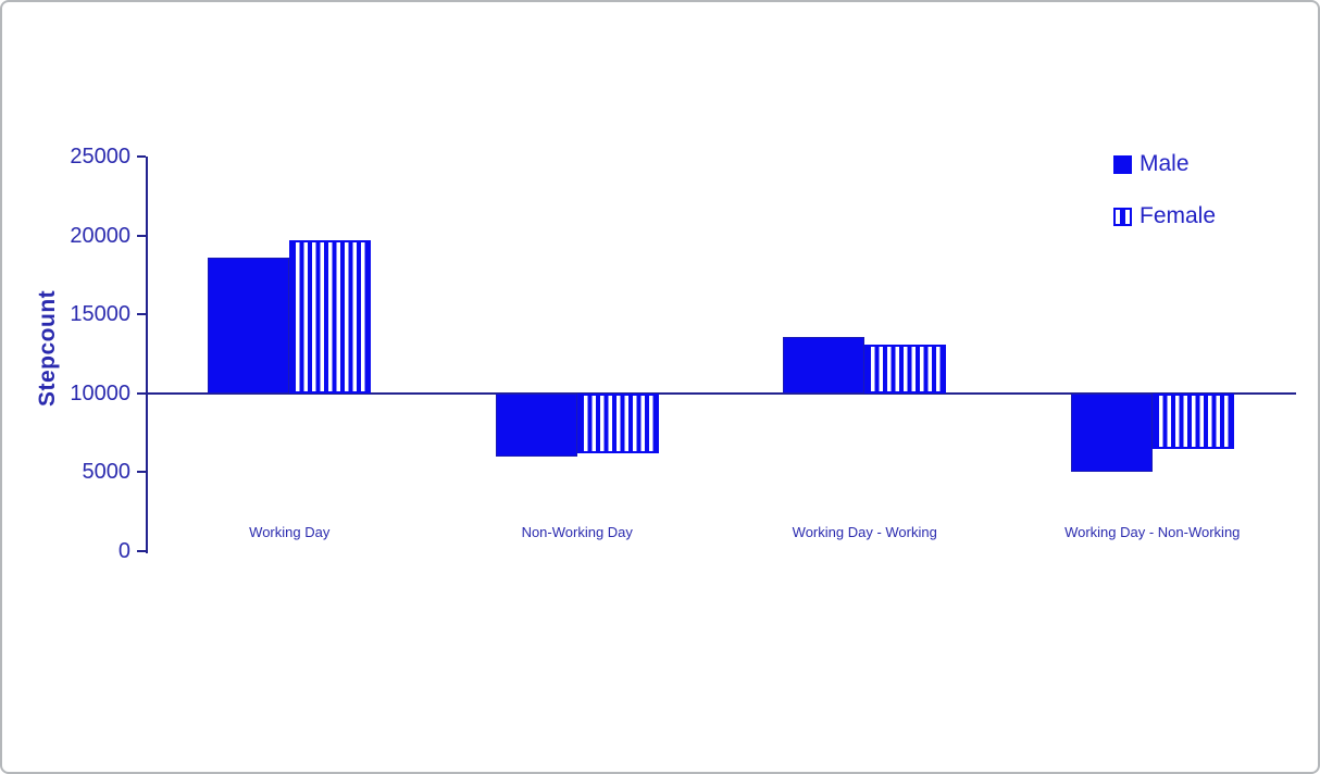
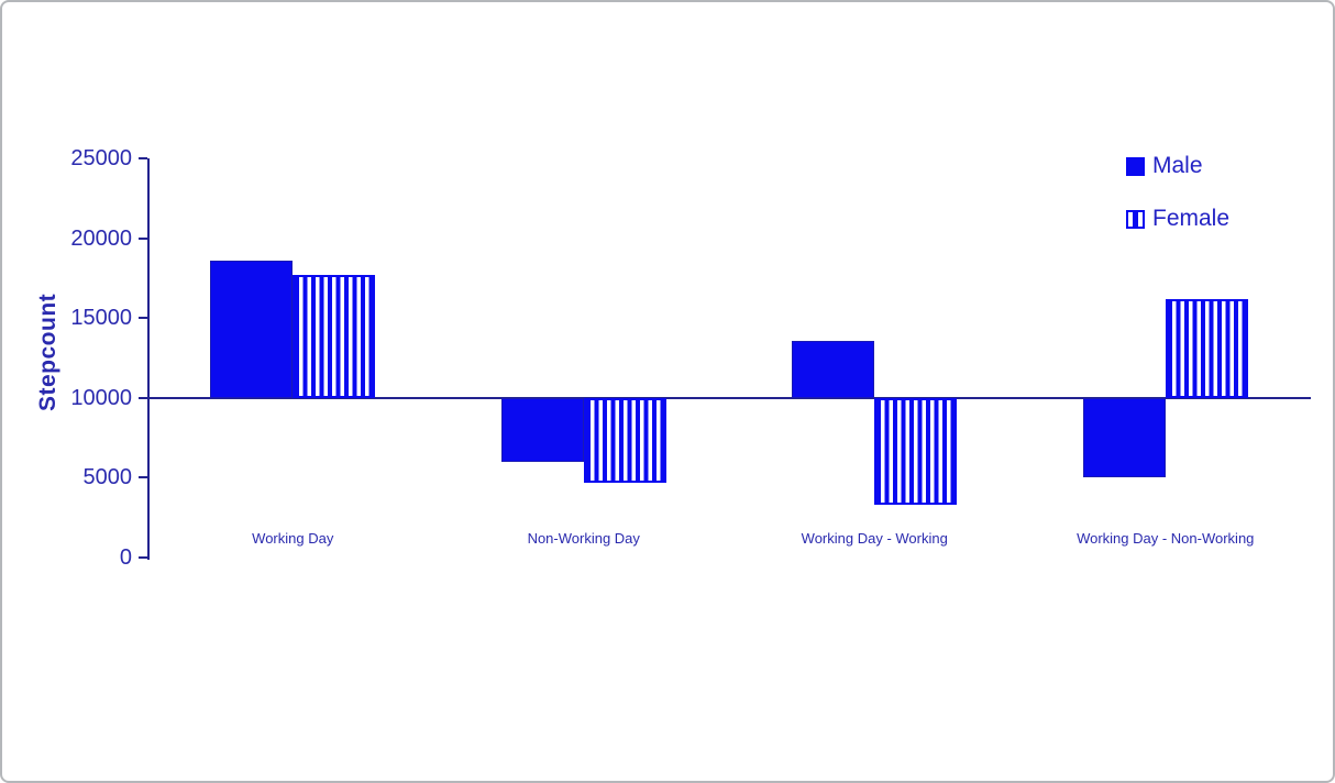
Female/Working Day: 19700 -> 17700
Female/Non-Working Day: 6200 -> 4700
Female/Working Day - Working: 13100 -> 3300
Female/Working Day - Non-Working: 6500 -> 16200
